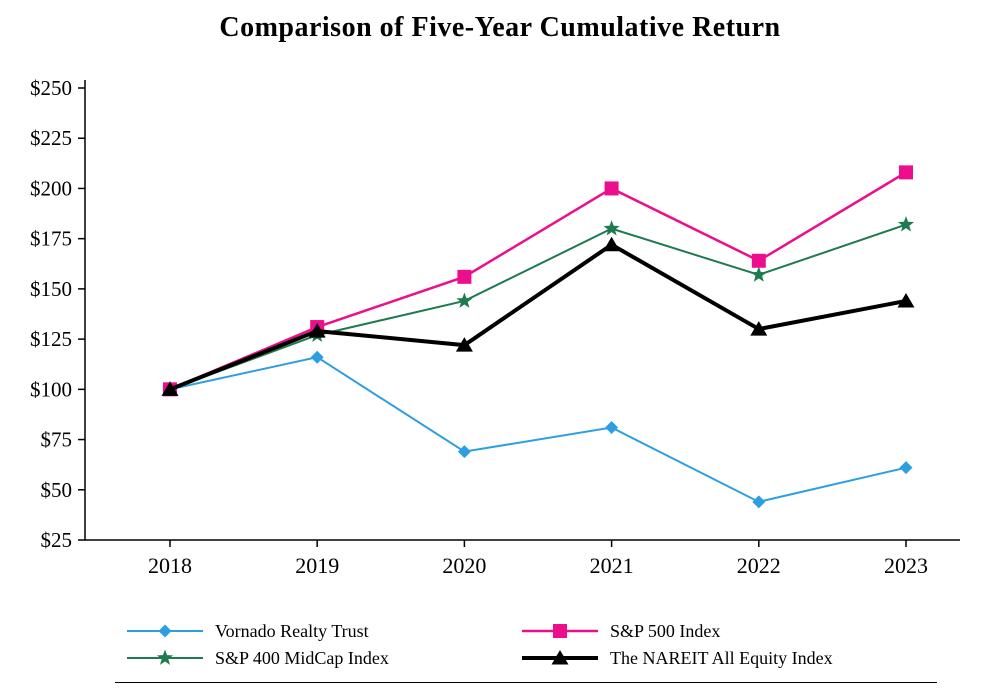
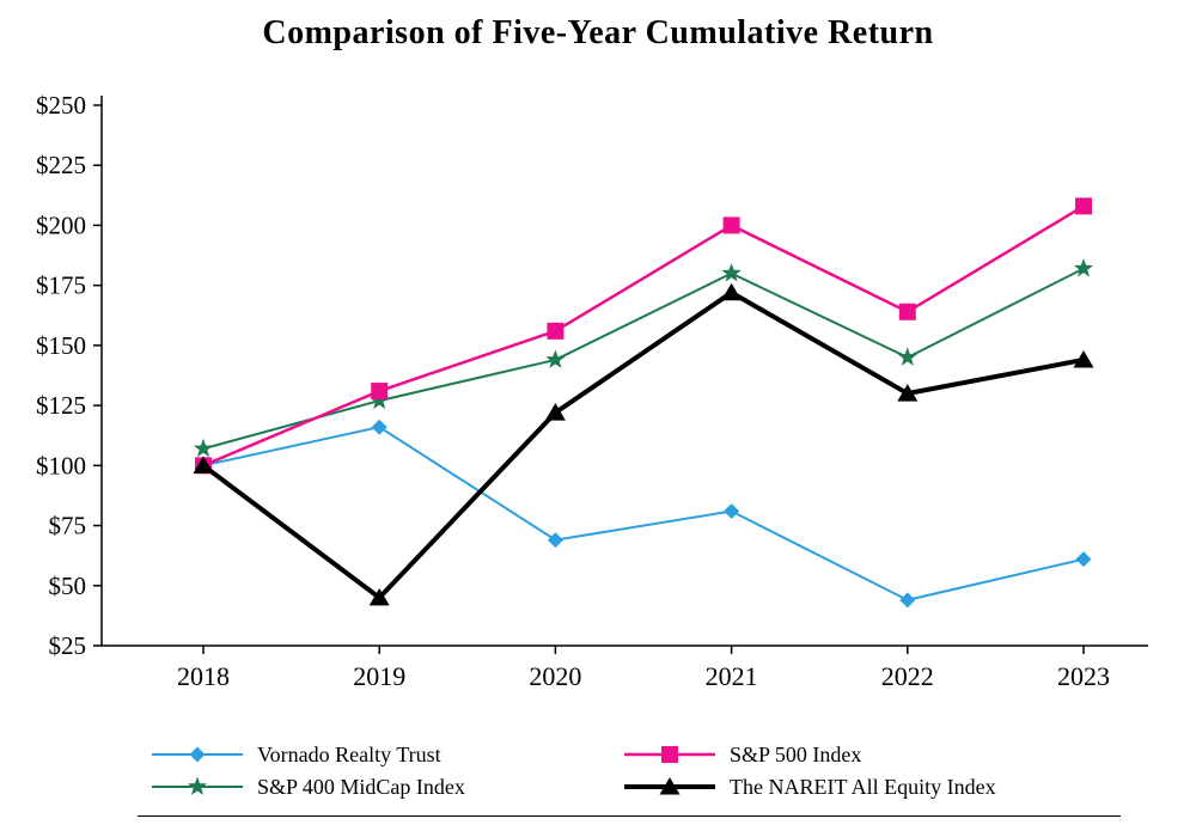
S&P 400 MidCap Index/2018: $100 -> $107
The NAREIT All Equity Index/2019: $129 -> $45
S&P 400 MidCap Index/2022: $157 -> $145
